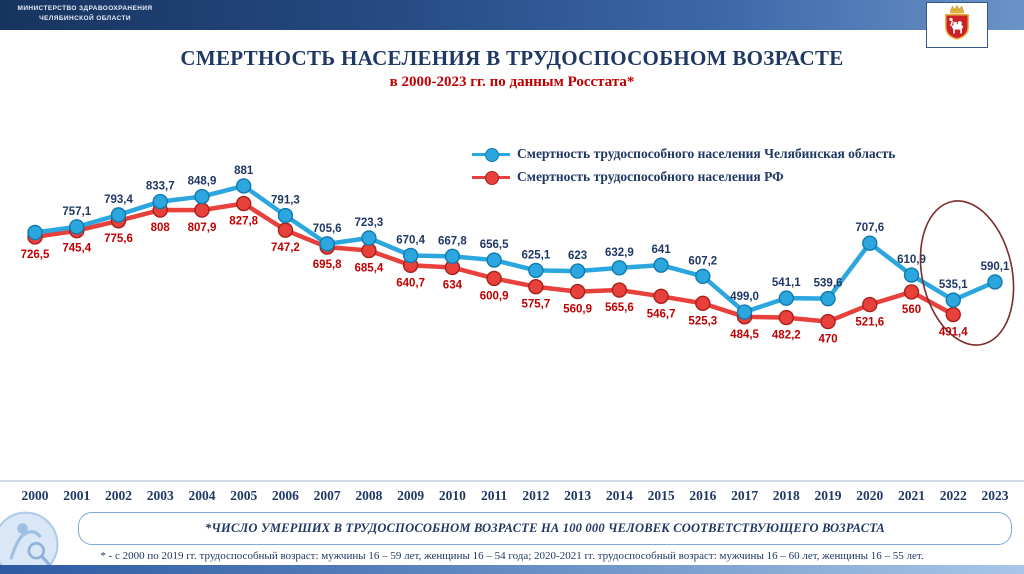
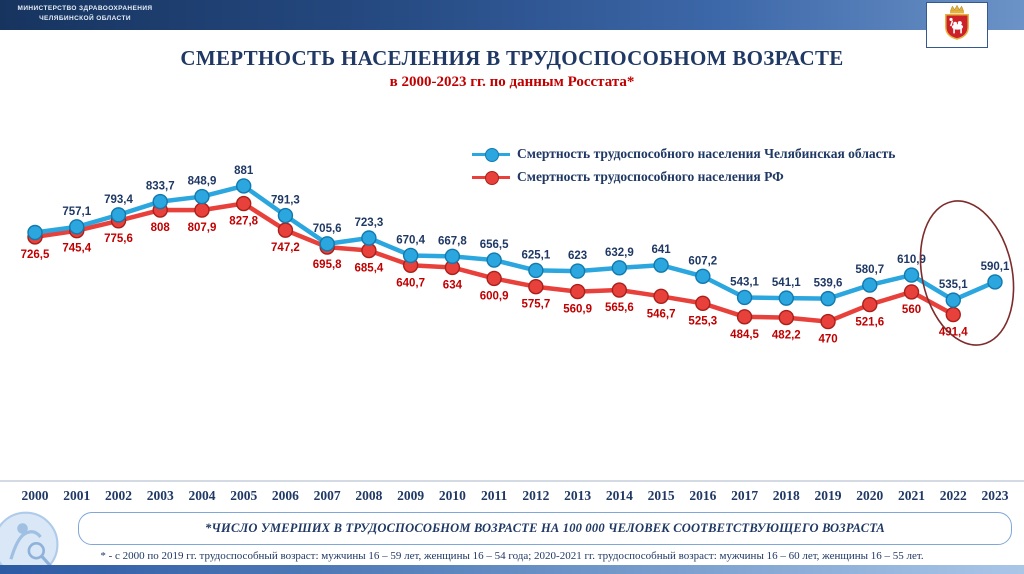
Смертность трудоспособного населения Челябинская область/2017: 499,0 -> 543,1
Смертность трудоспособного населения Челябинская область/2020: 707,6 -> 580,7
